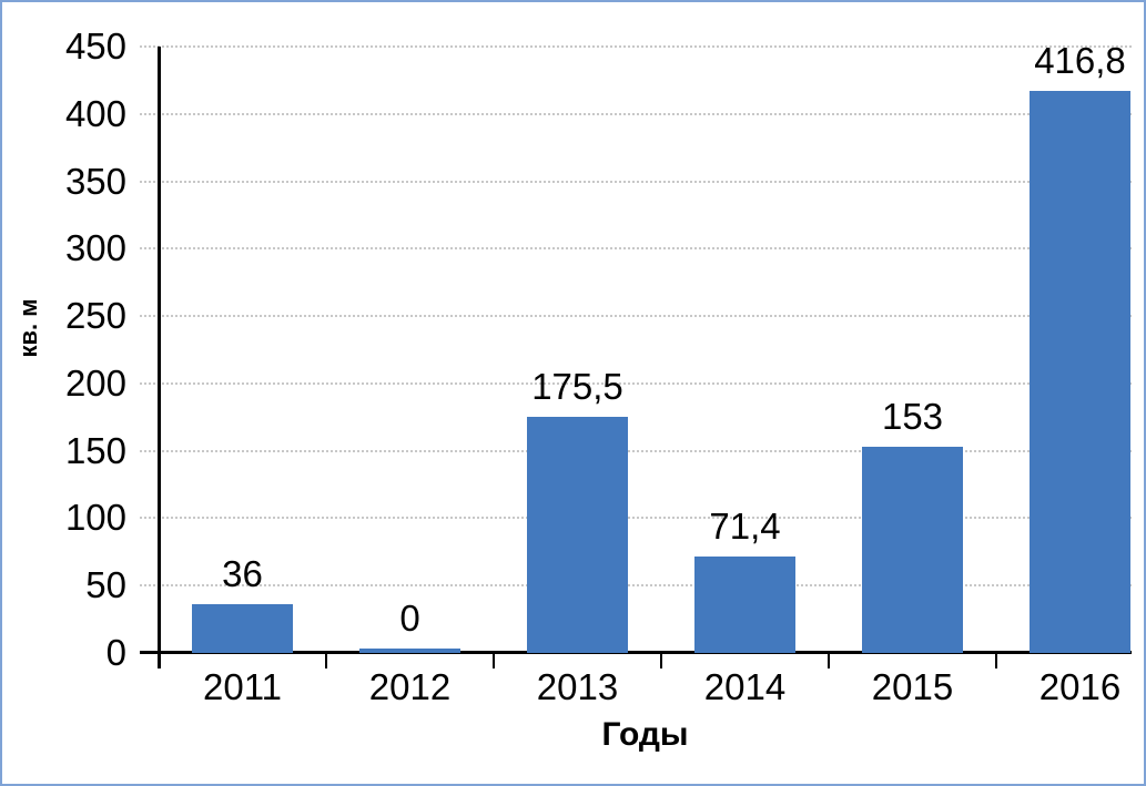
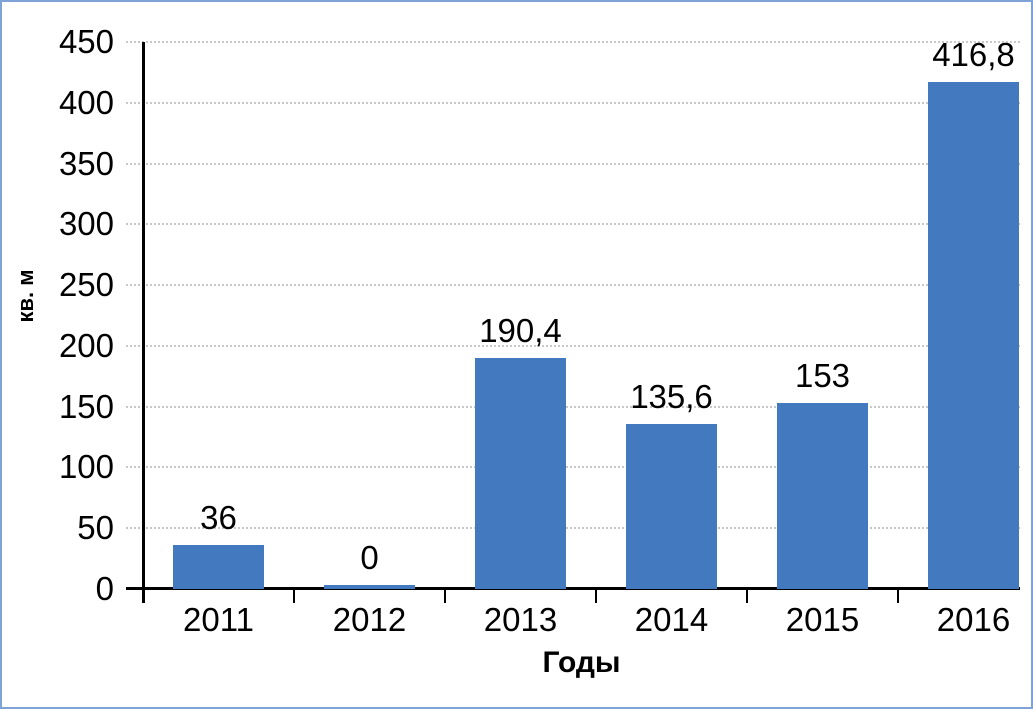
2013: 175,5 -> 190,4
2014: 71,4 -> 135,6
